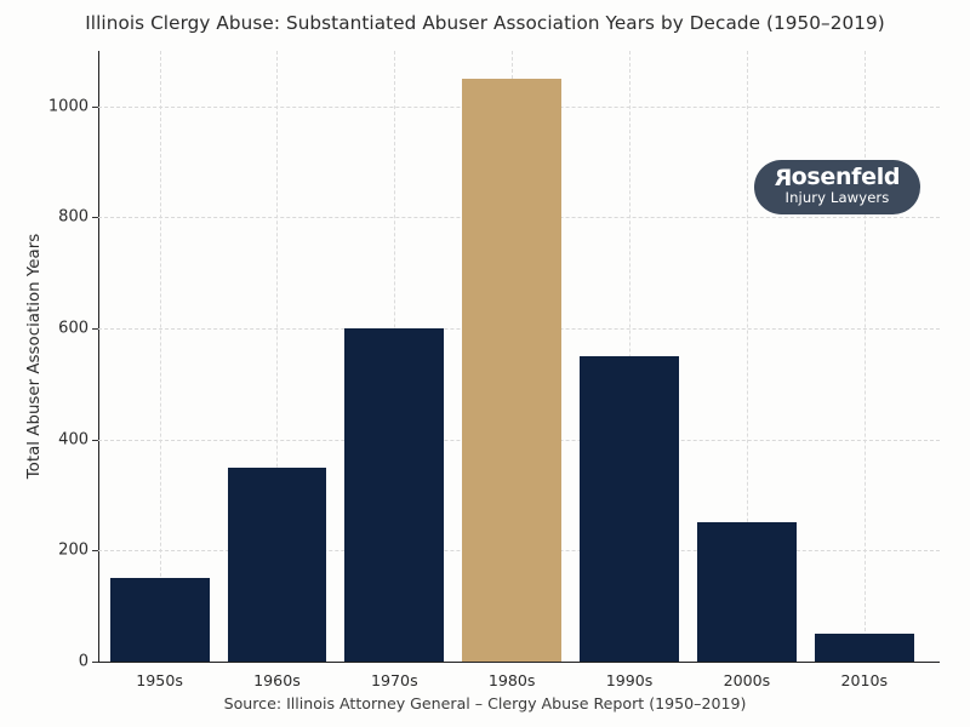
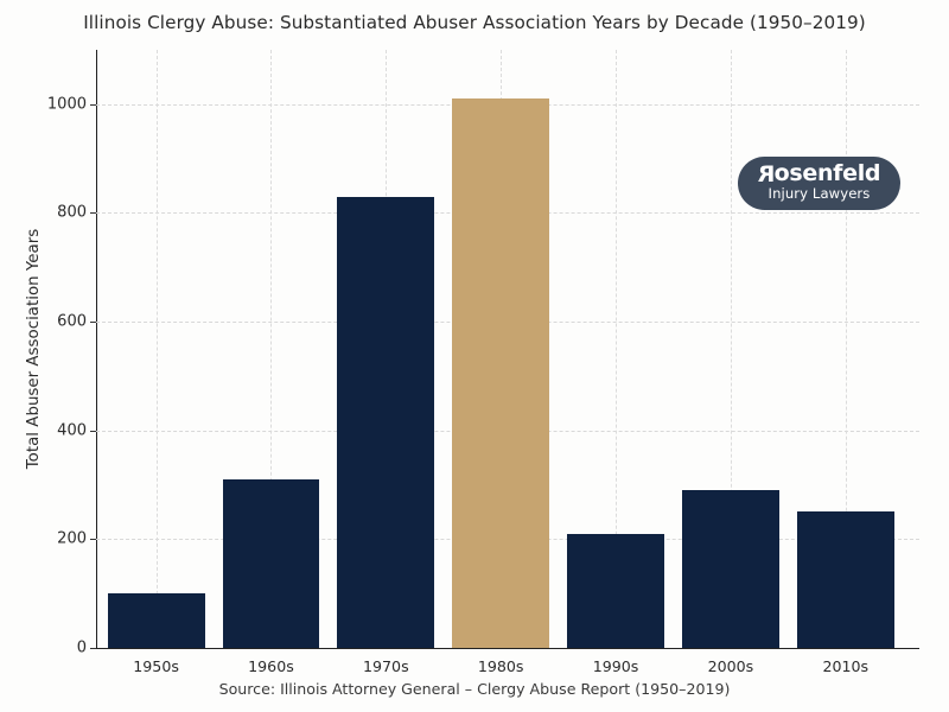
1950s: 150 -> 100
1960s: 350 -> 310
1970s: 600 -> 830
1980s: 1050 -> 1010
1990s: 550 -> 210
2000s: 250 -> 290
2010s: 50 -> 250
